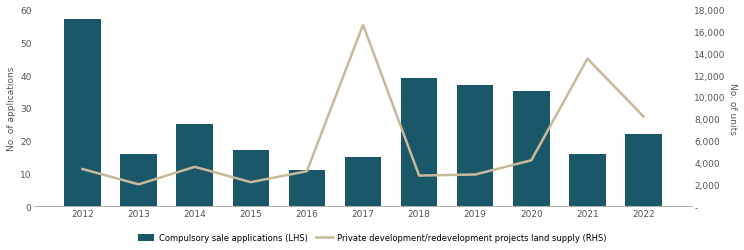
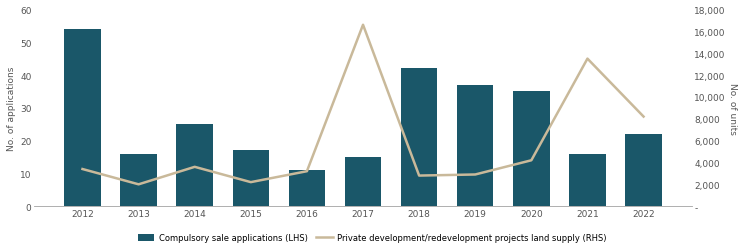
Compulsory sale applications (LHS)/2012: 57 -> 54
Compulsory sale applications (LHS)/2018: 39 -> 42
